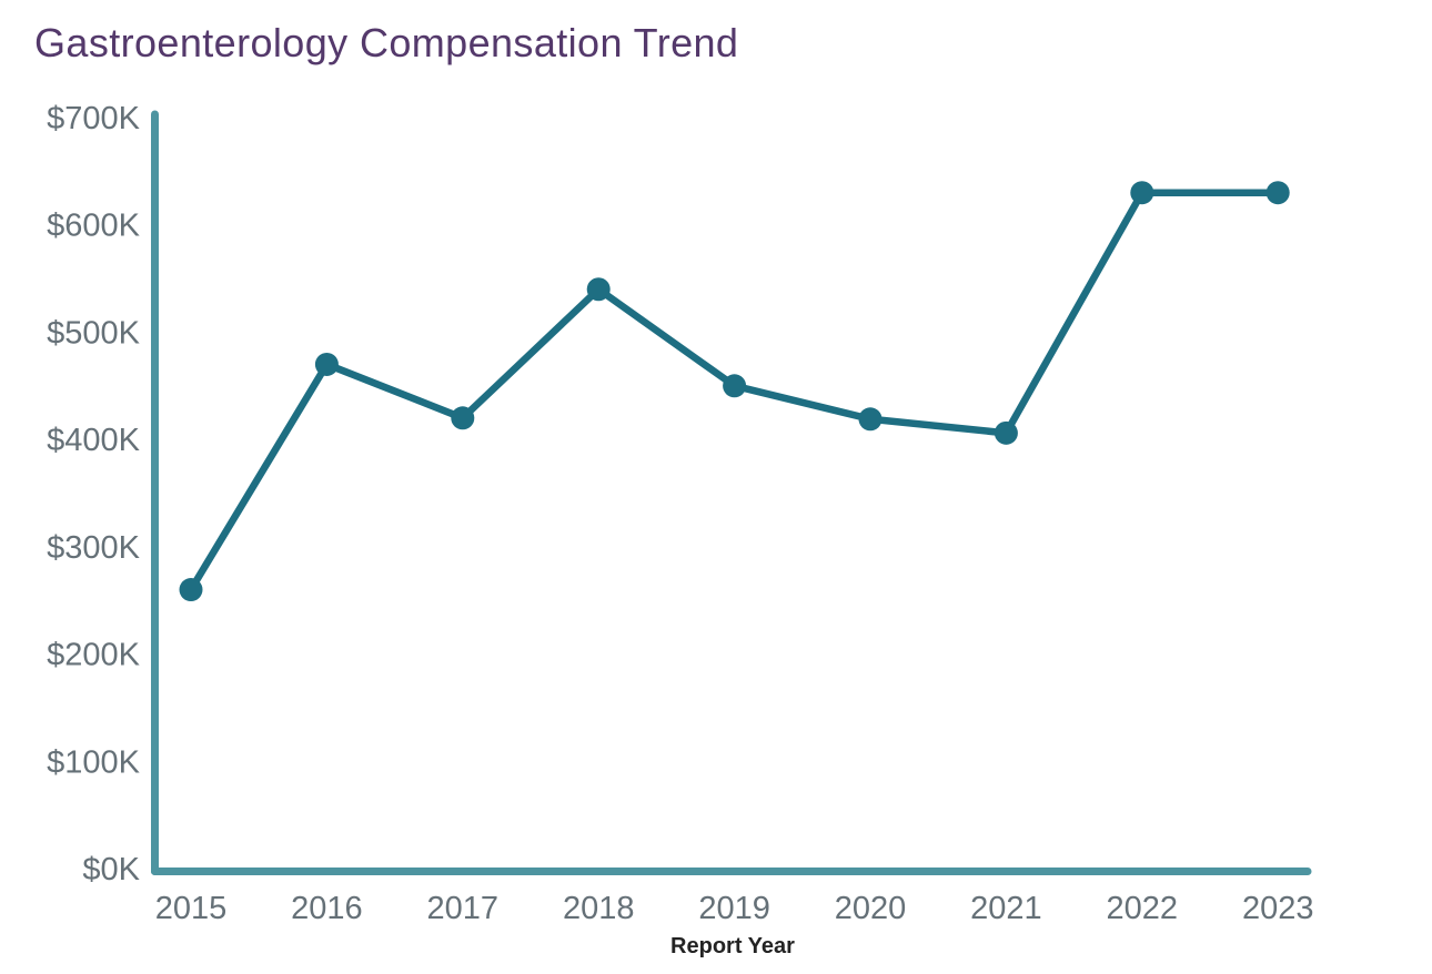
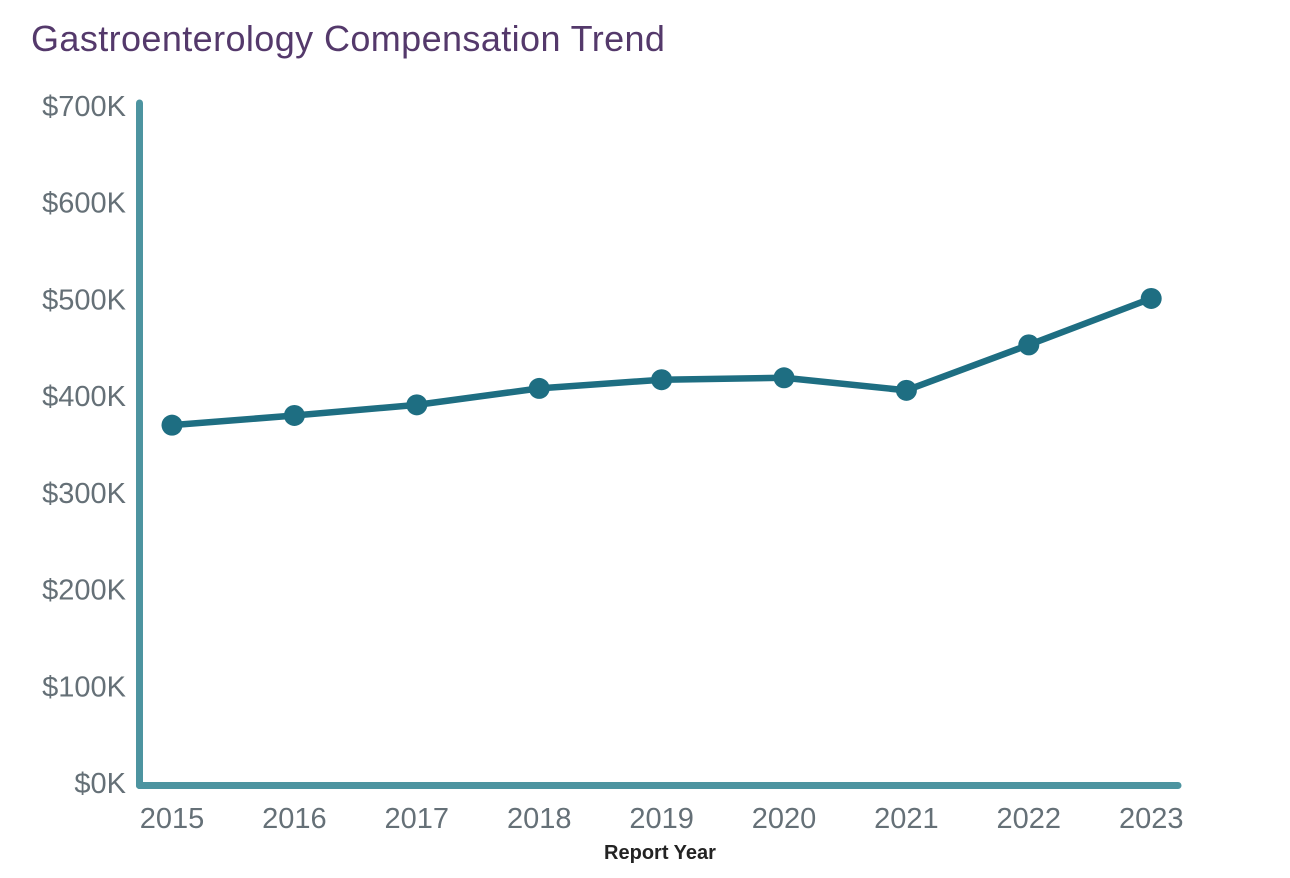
2015: $260K -> $370K
2016: $470K -> $380K
2017: $420K -> $390K
2018: $540K -> $410K
2019: $450K -> $420K
2022: $630K -> $450K
2023: $630K -> $500K
